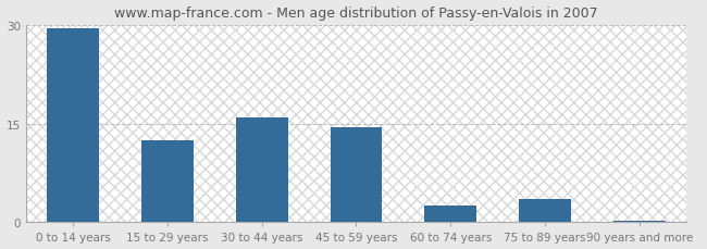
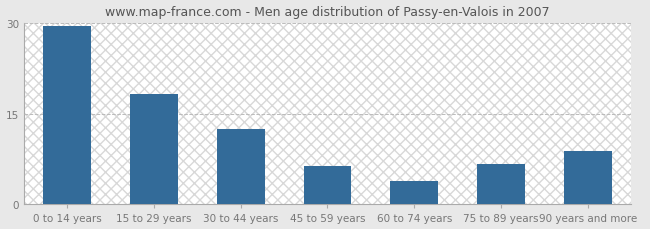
15 to 29 years: 12.5 -> 18.2
30 to 44 years: 16.0 -> 12.4
45 to 59 years: 14.5 -> 6.4
60 to 74 years: 2.5 -> 3.8
75 to 89 years: 3.5 -> 6.6
90 years and more: 0.2 -> 8.8
